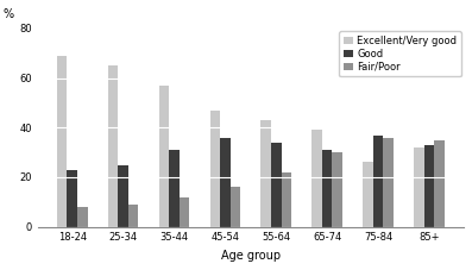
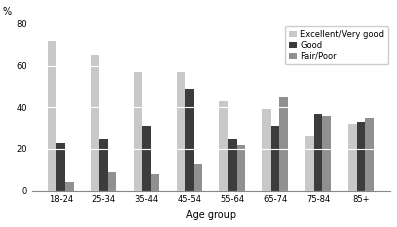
Excellent/Very good/18-24: 69 -> 72
Fair/Poor/18-24: 8 -> 4
Fair/Poor/35-44: 12 -> 8
Excellent/Very good/45-54: 47 -> 57
Good/45-54: 36 -> 49
Fair/Poor/45-54: 16 -> 13
Good/55-64: 34 -> 25
Fair/Poor/65-74: 30 -> 45
